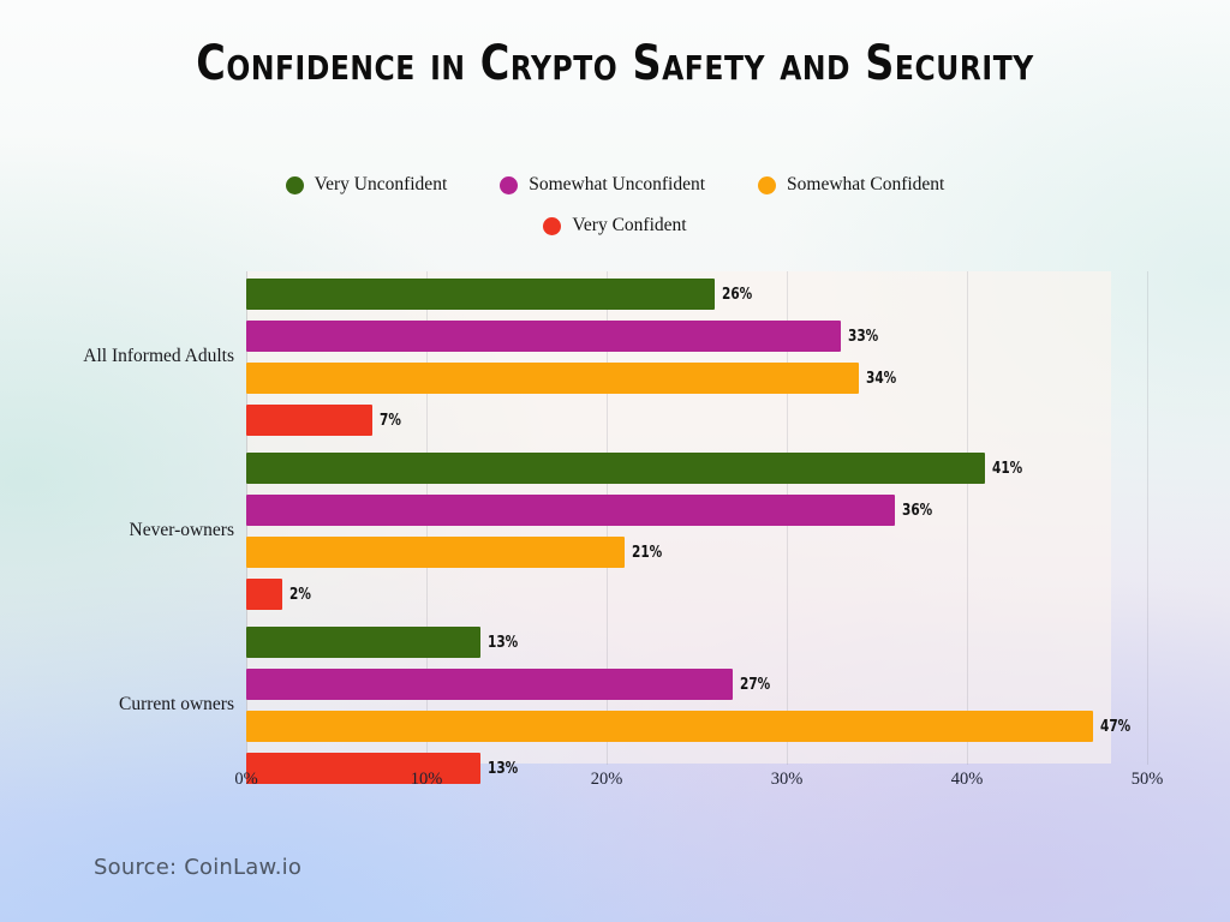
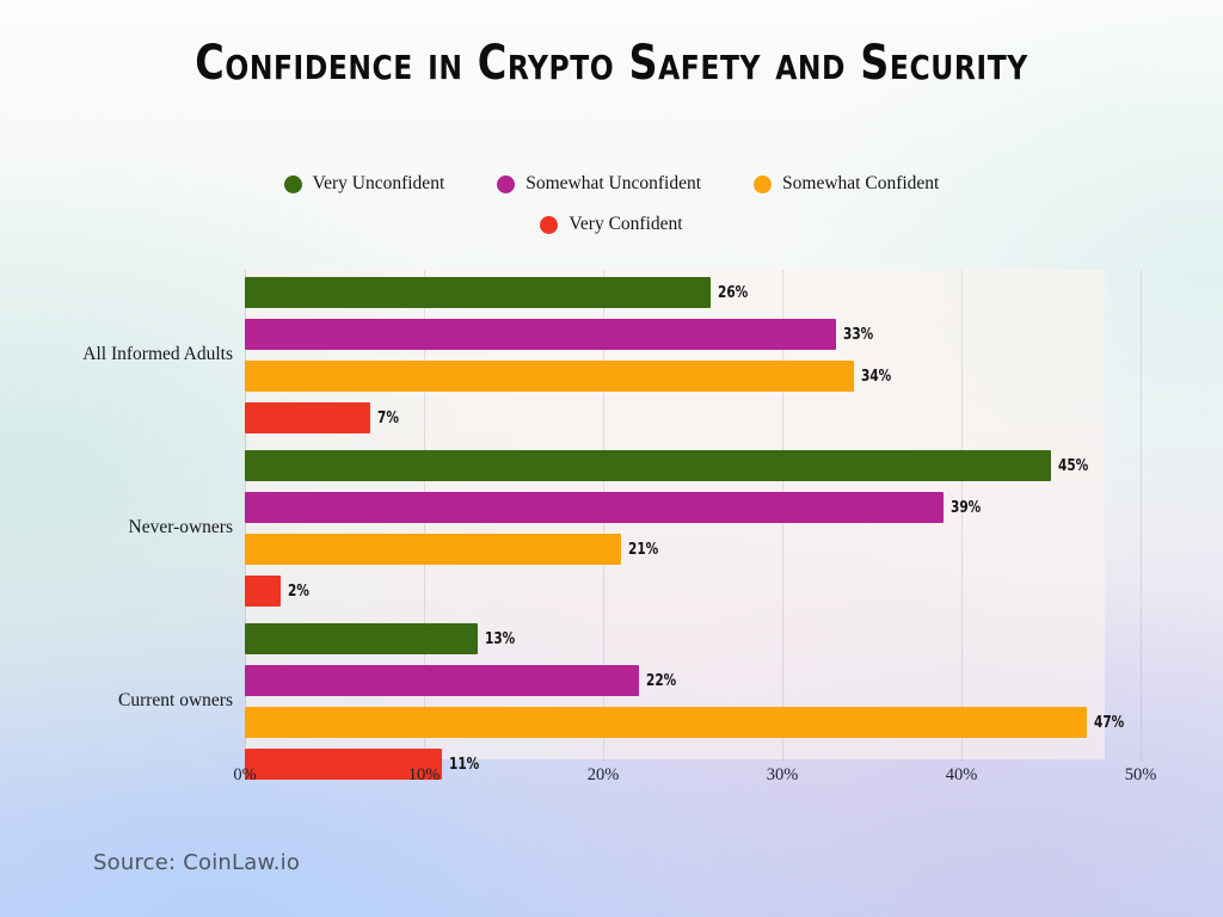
Very Unconfident/Never-owners: 41% -> 45%
Somewhat Unconfident/Never-owners: 36% -> 39%
Somewhat Unconfident/Current owners: 27% -> 22%
Very Confident/Current owners: 13% -> 11%
